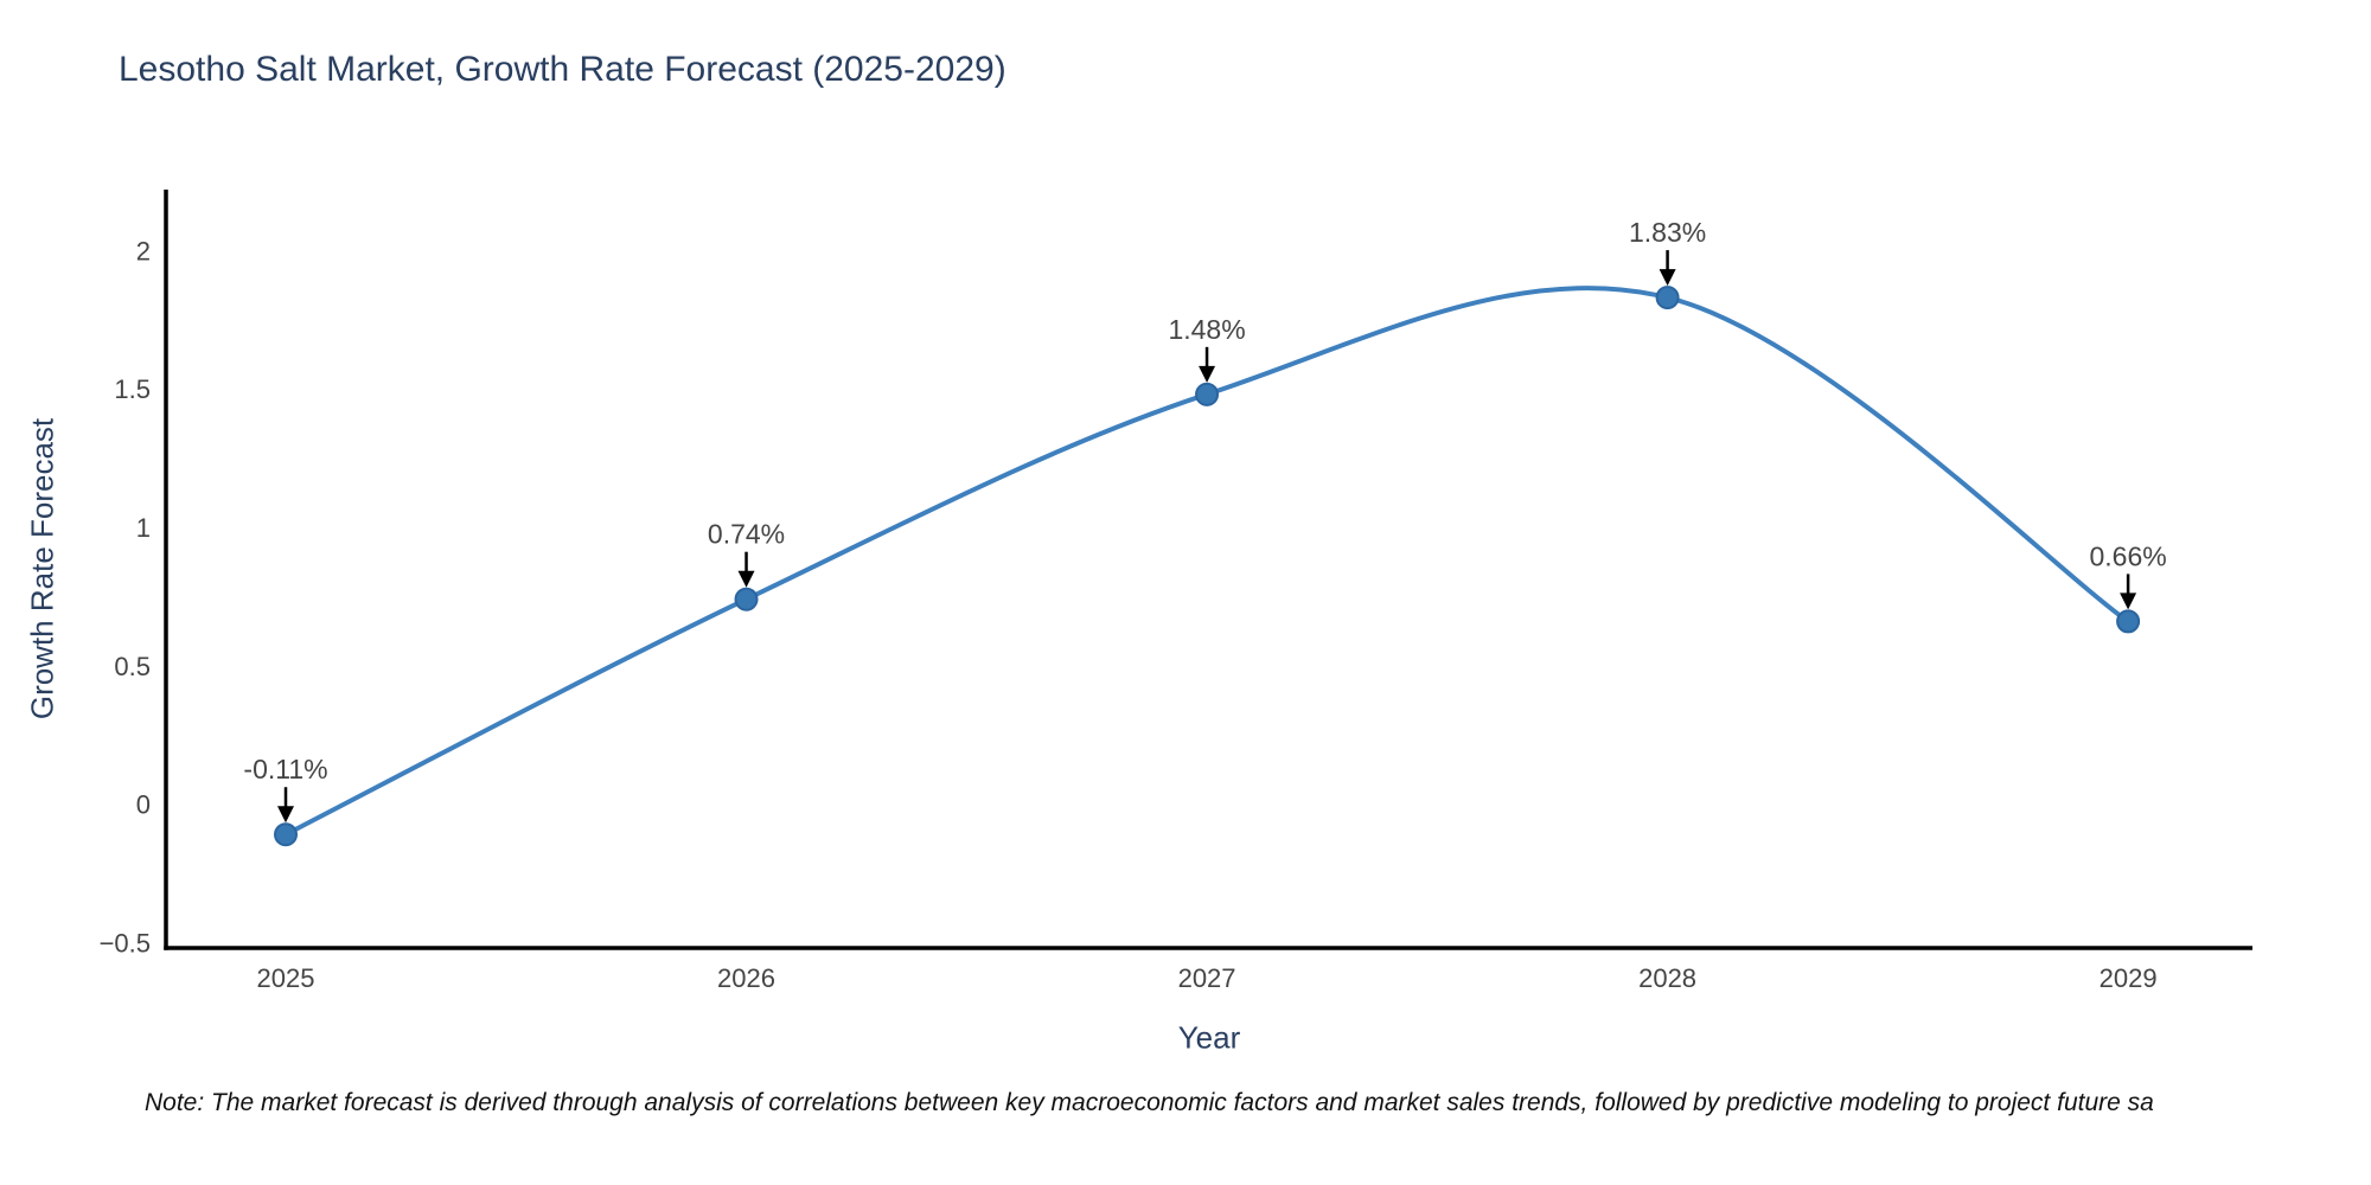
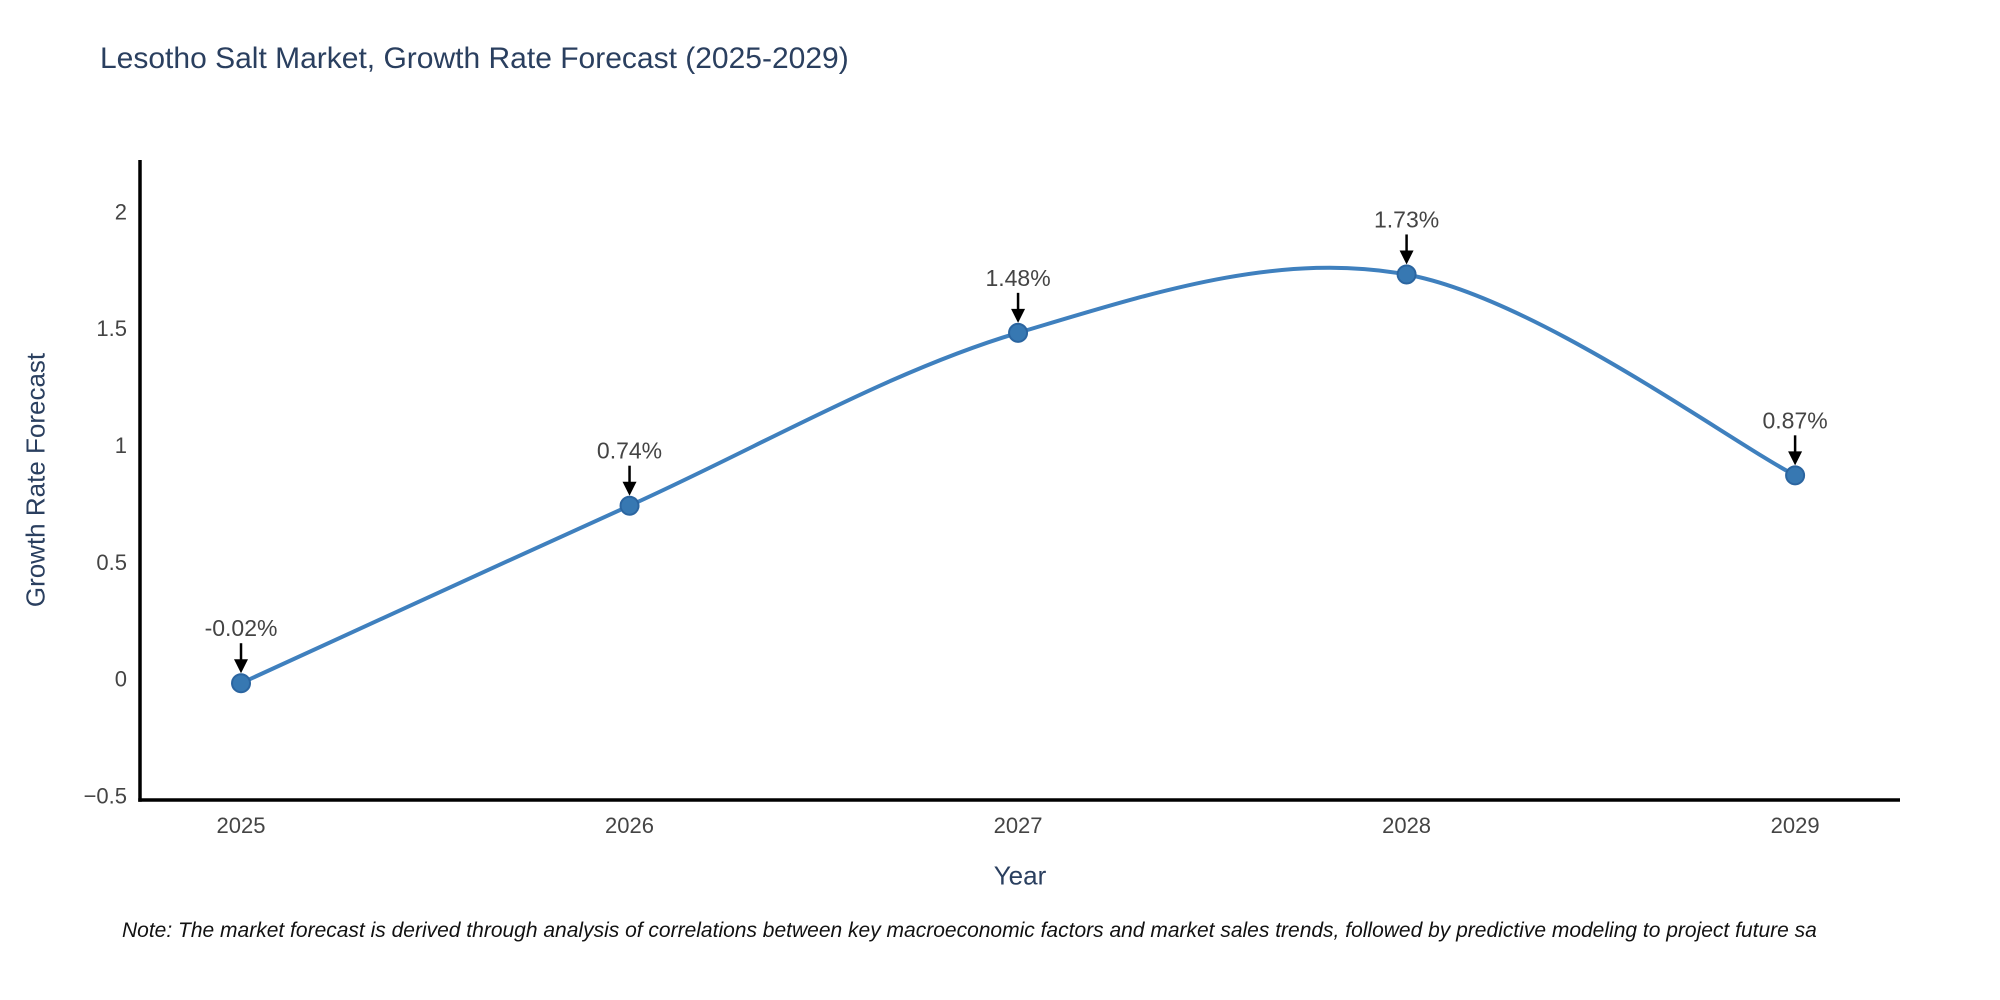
2025: -0.11% -> -0.02%
2028: 1.83% -> 1.73%
2029: 0.66% -> 0.87%
